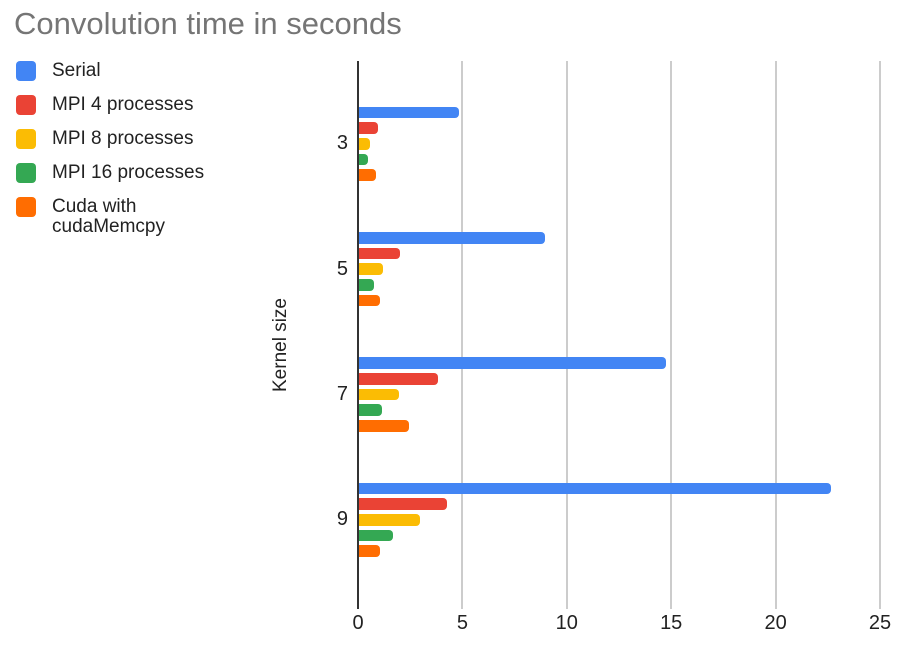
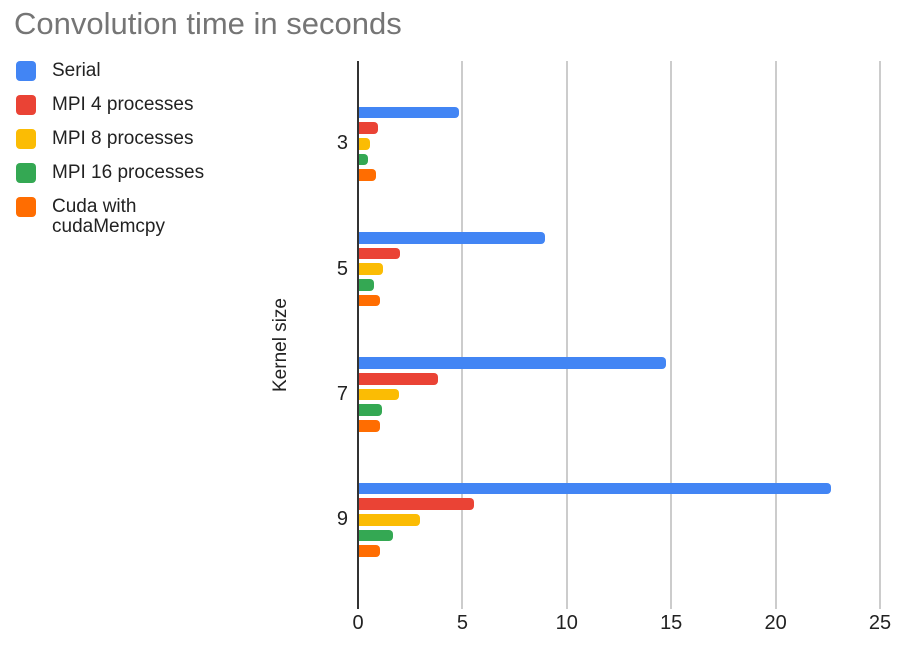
Cuda with cudaMemcpy/7: 2.4 -> 1.0
MPI 4 processes/9: 4.2 -> 5.5
